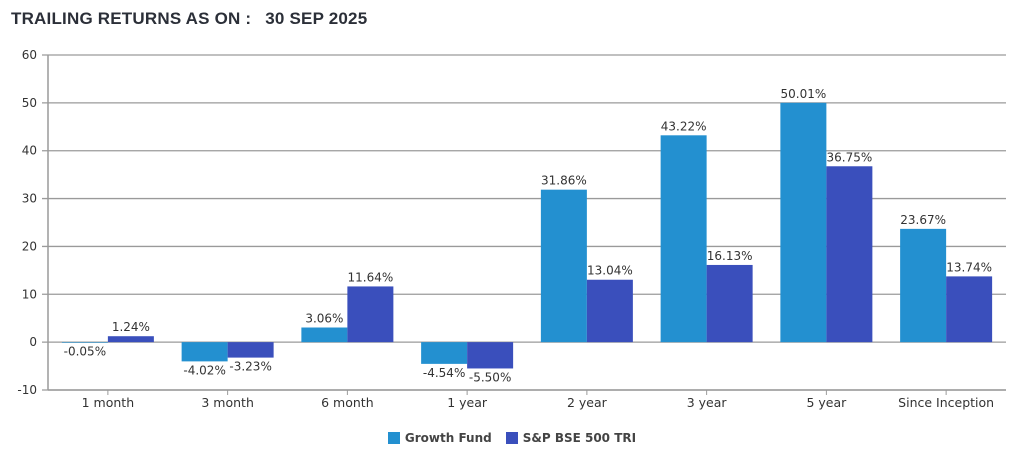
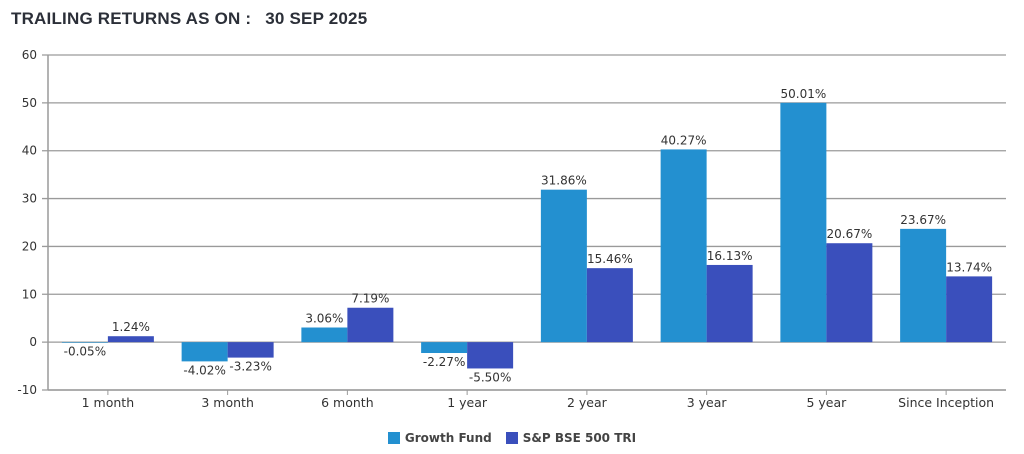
S&P BSE 500 TRI/6 month: 11.64% -> 7.19%
Growth Fund/1 year: -4.54% -> -2.27%
S&P BSE 500 TRI/2 year: 13.04% -> 15.46%
Growth Fund/3 year: 43.22% -> 40.27%
S&P BSE 500 TRI/5 year: 36.75% -> 20.67%
